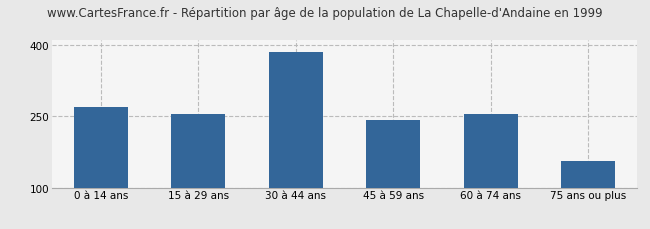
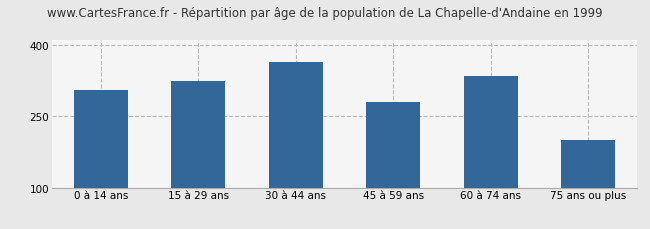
0 à 14 ans: 270 -> 305
15 à 29 ans: 255 -> 325
30 à 44 ans: 385 -> 365
45 à 59 ans: 243 -> 280
60 à 74 ans: 255 -> 335
75 ans ou plus: 155 -> 200
